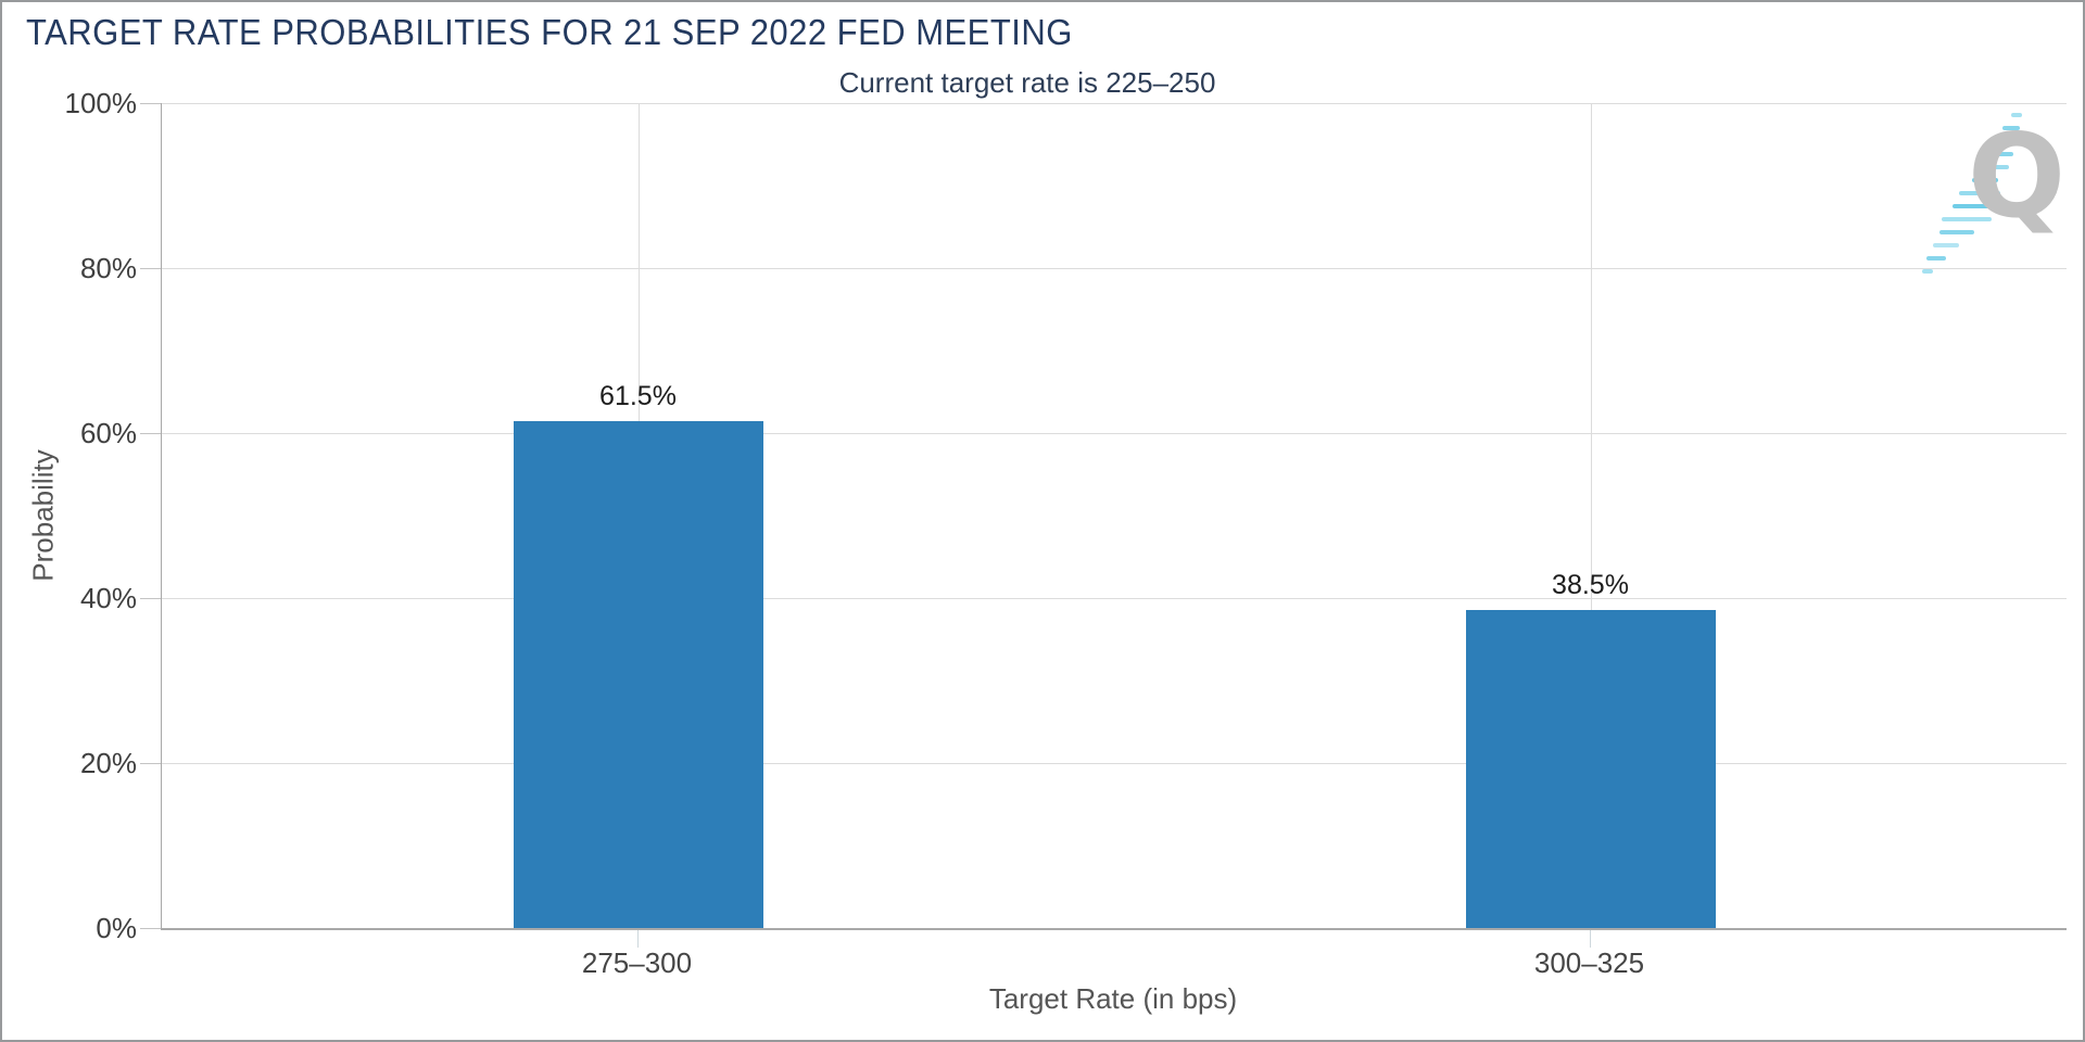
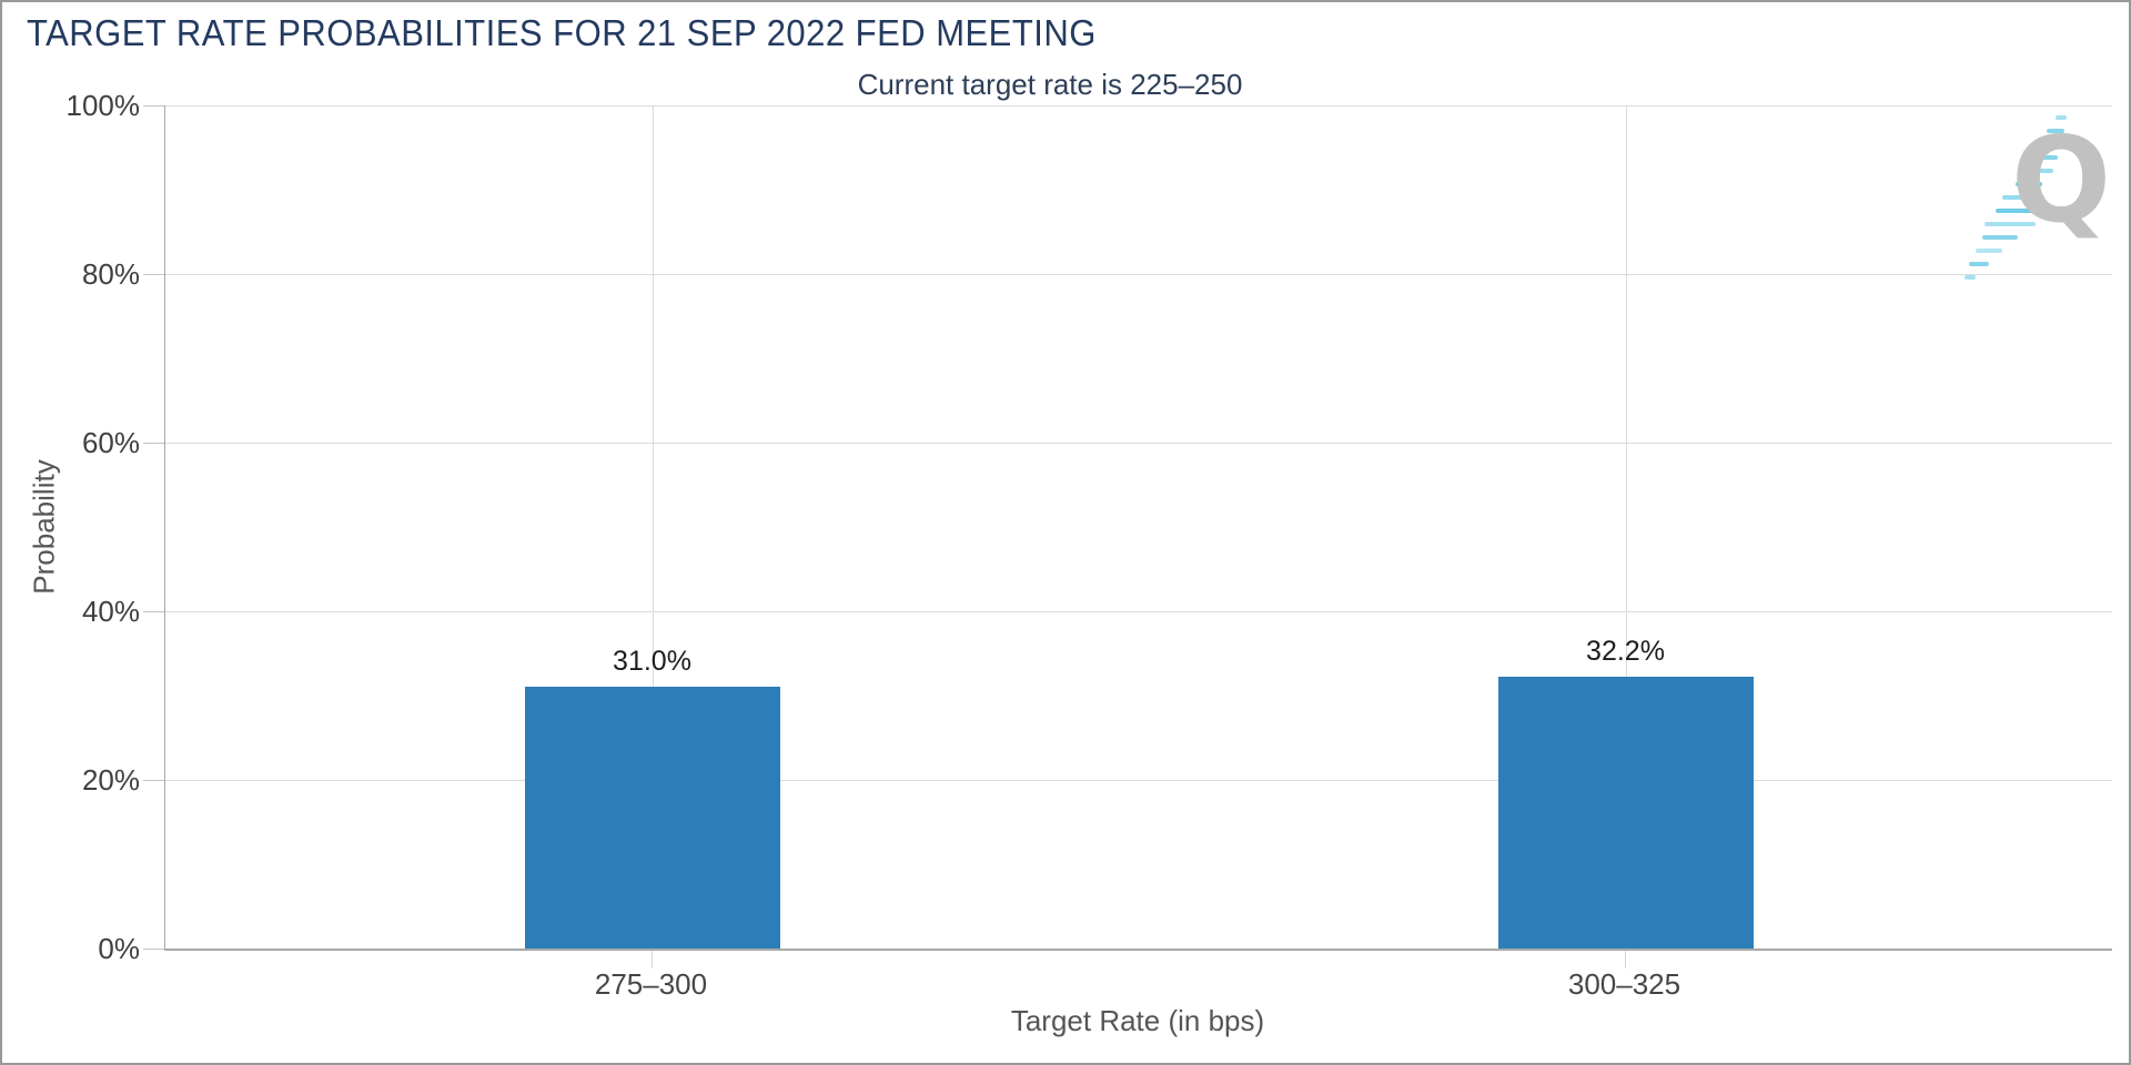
275–300: 61.5% -> 31.0%
300–325: 38.5% -> 32.2%
